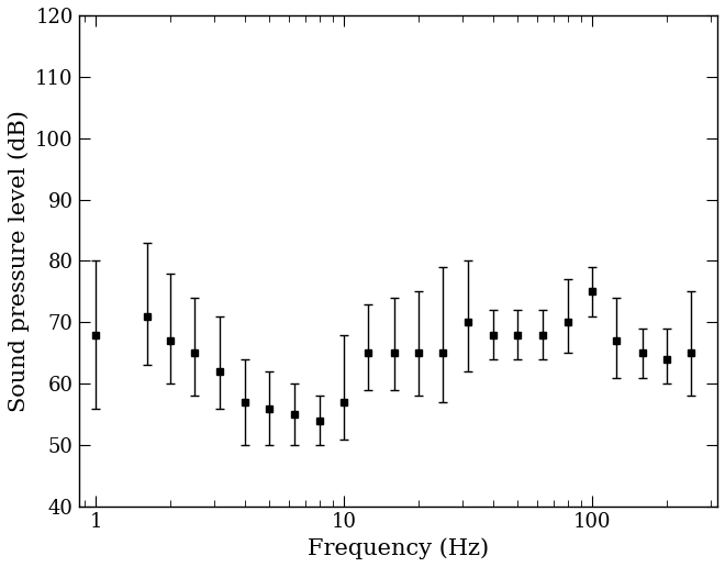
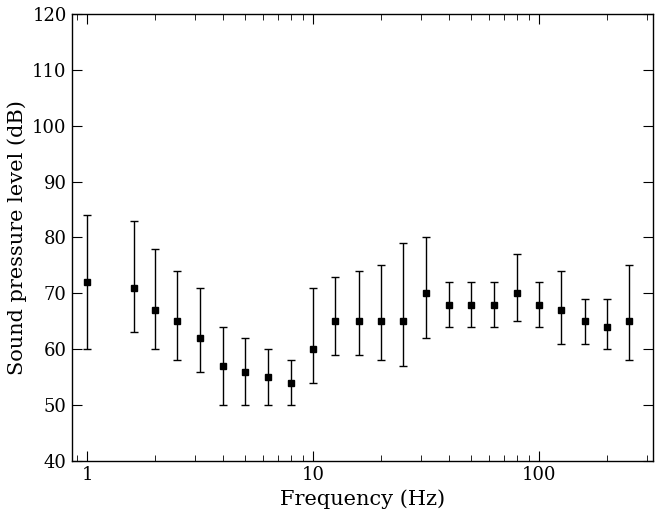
1: 68 -> 72
10: 57 -> 60
100: 75 -> 68
